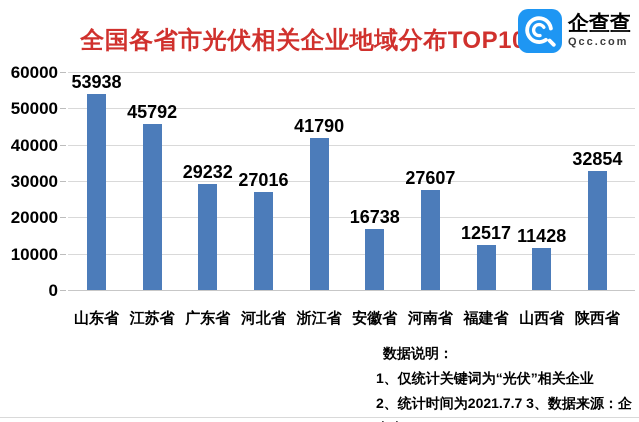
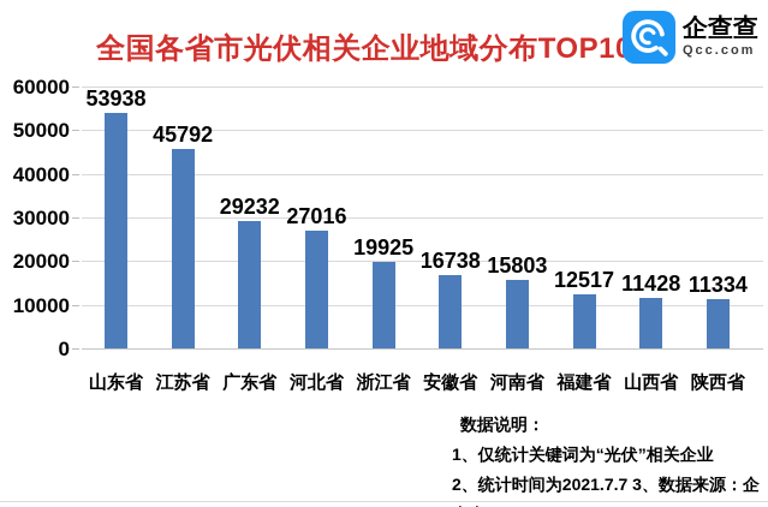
浙江省: 41790 -> 19925
河南省: 27607 -> 15803
陕西省: 32854 -> 11334
